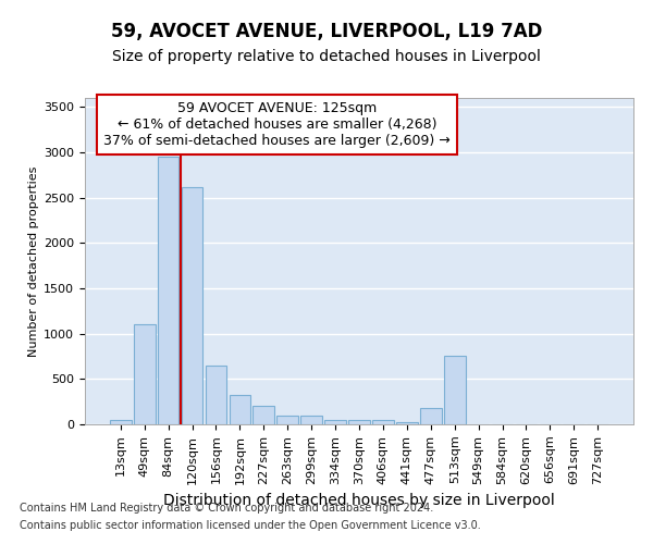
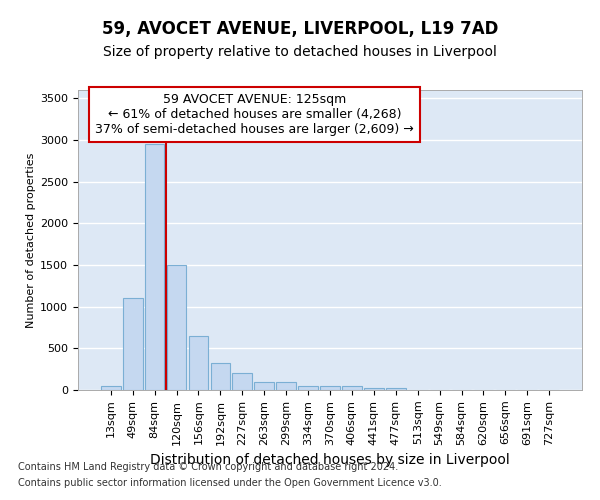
120sqm: 2620 -> 1500
477sqm: 180 -> 20
513sqm: 760 -> 0
